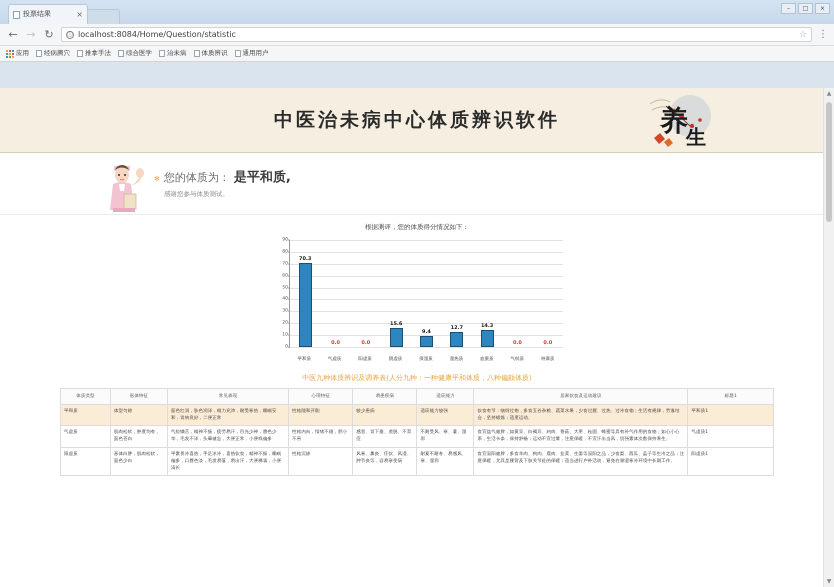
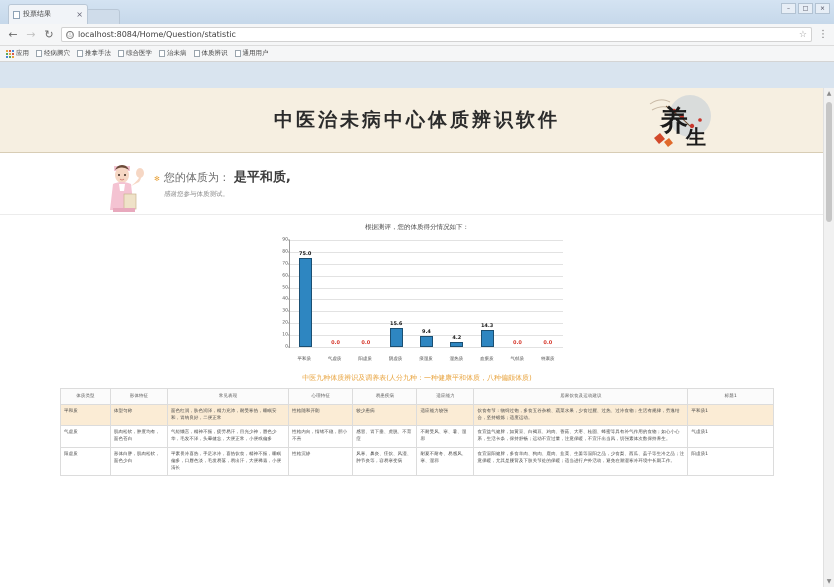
平和质: 70.3 -> 75.0
湿热质: 12.7 -> 4.2
